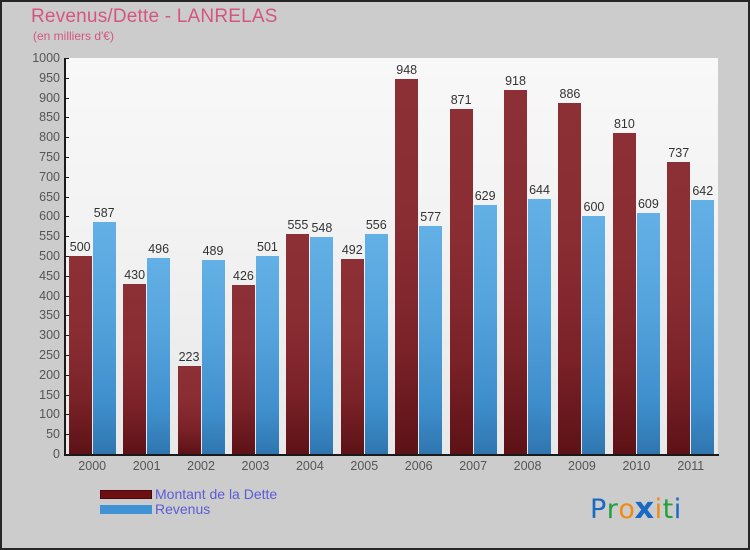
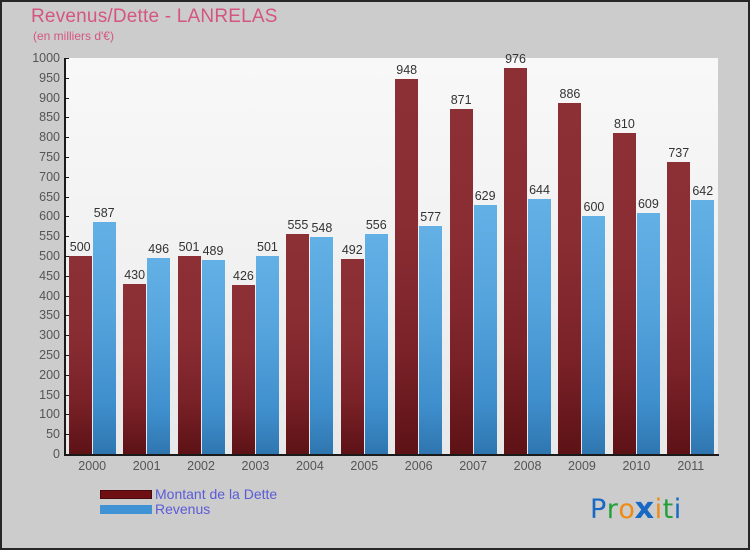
Montant de la Dette/2002: 223 -> 501
Montant de la Dette/2008: 918 -> 976
